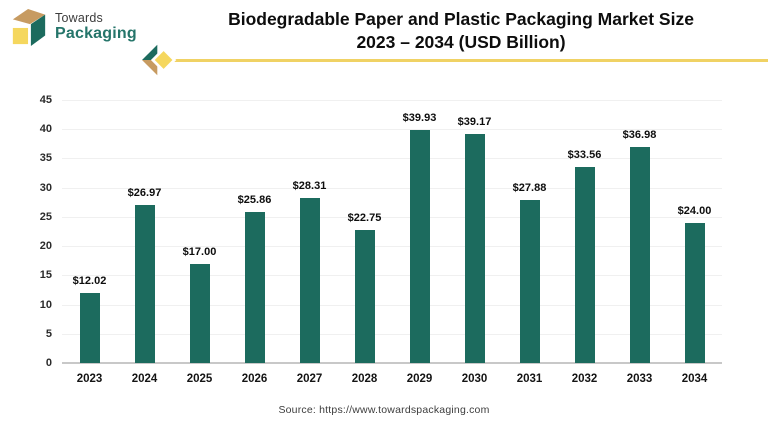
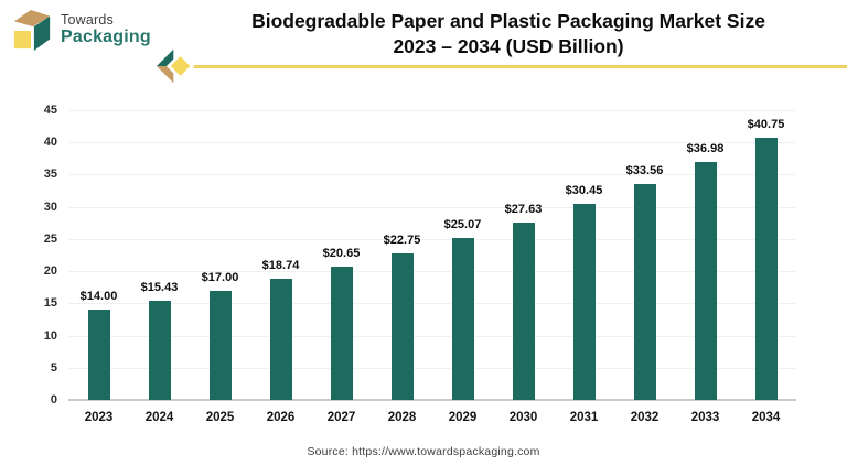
2023: $12.02 -> $14.00
2024: $26.97 -> $15.43
2026: $25.86 -> $18.74
2027: $28.31 -> $20.65
2029: $39.93 -> $25.07
2030: $39.17 -> $27.63
2031: $27.88 -> $30.45
2034: $24.00 -> $40.75
